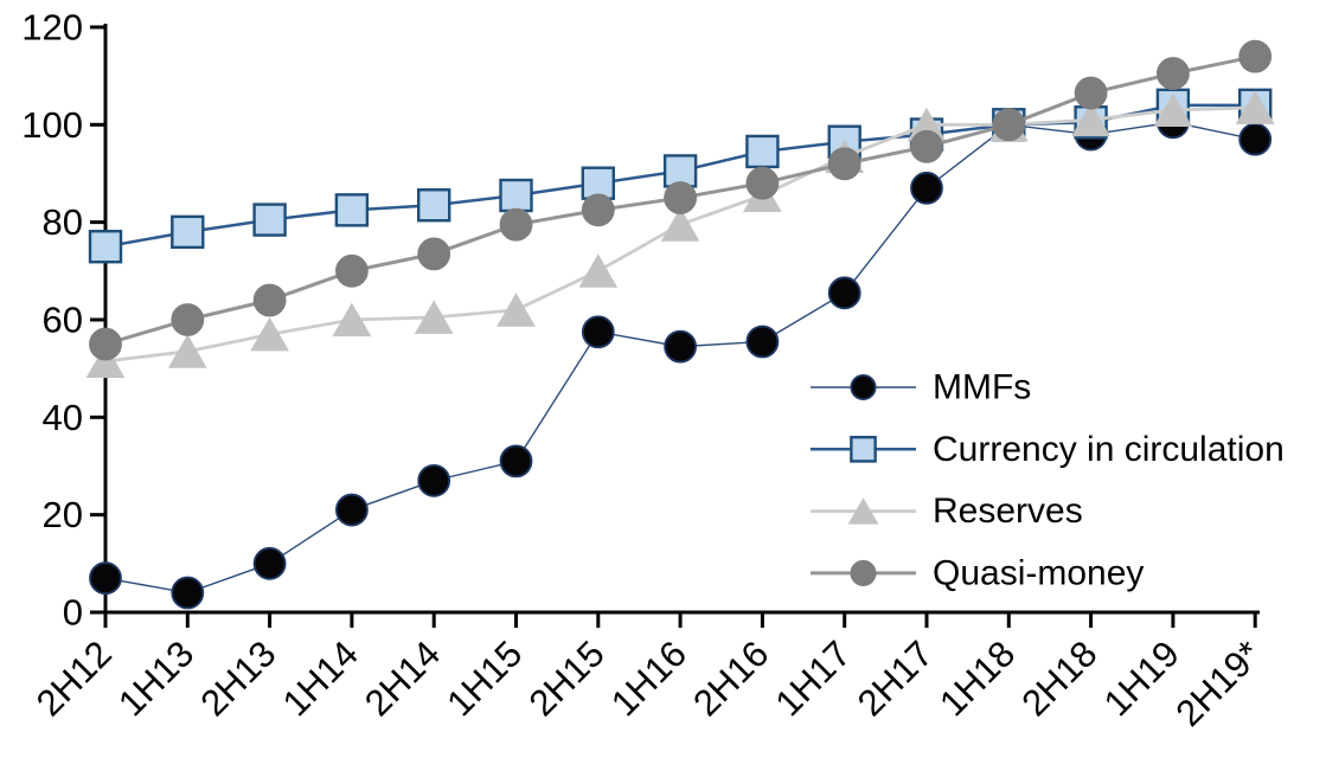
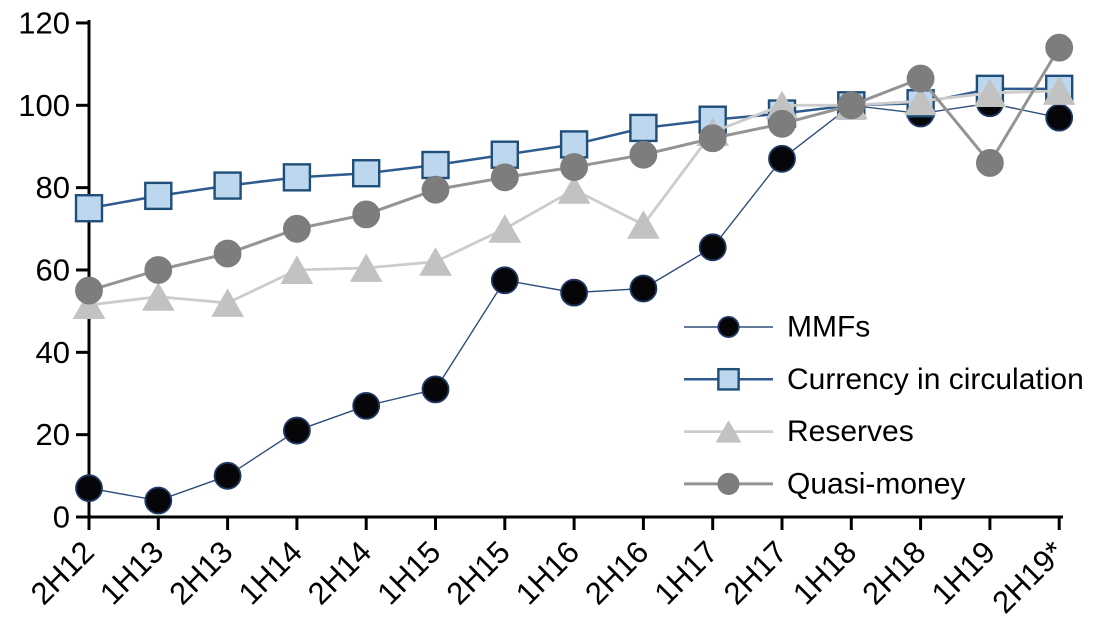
Reserves/2H13: 57 -> 52
Reserves/2H16: 86 -> 71
Quasi-money/1H19: 110 -> 86
